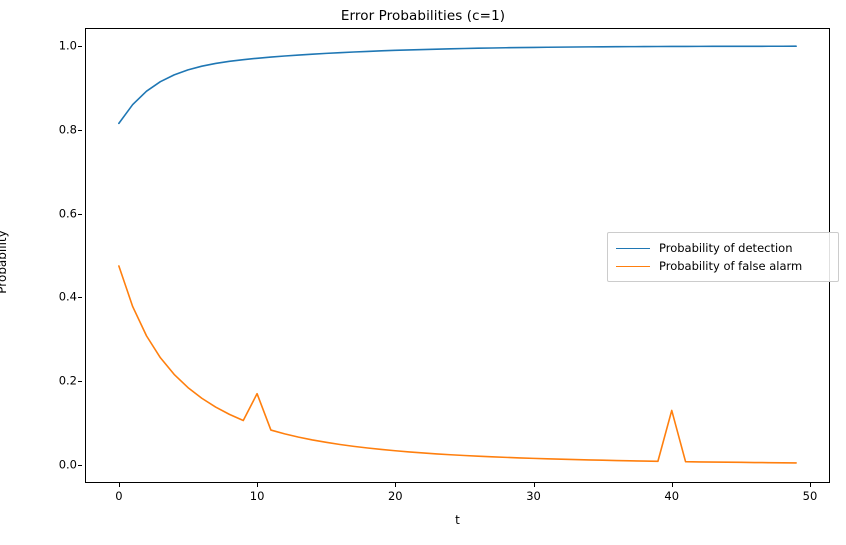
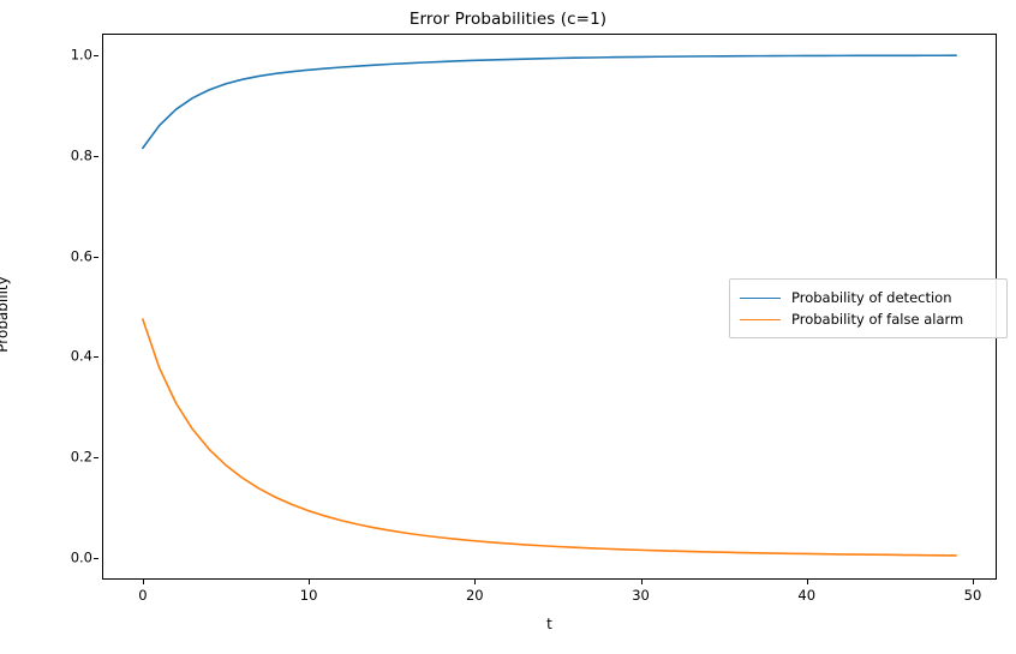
Probability of false alarm/10: 0.17 -> 0.09
Probability of false alarm/40: 0.13 -> 0.01
